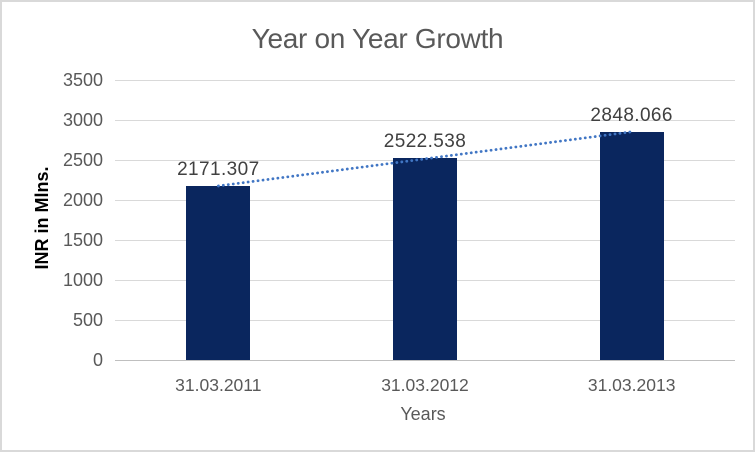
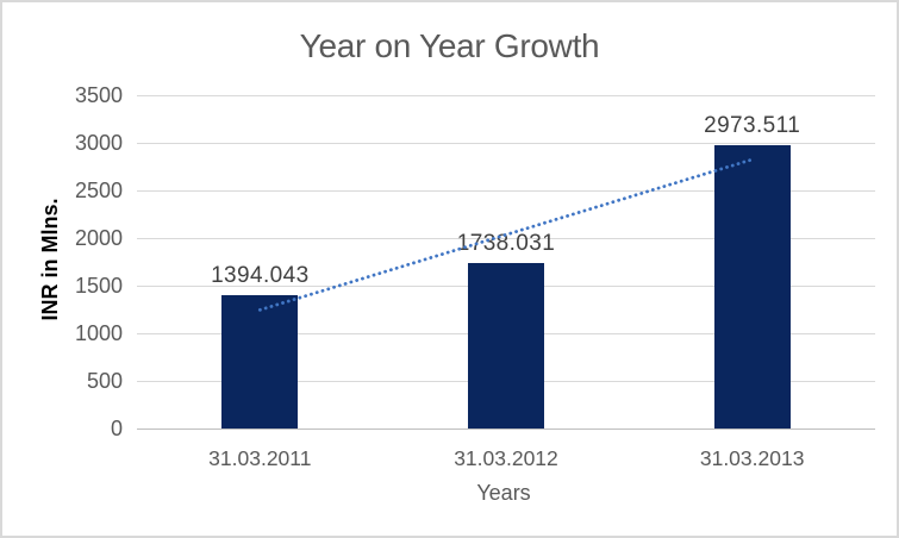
31.03.2011: 2171.307 -> 1394.043
31.03.2012: 2522.538 -> 1738.031
31.03.2013: 2848.066 -> 2973.511
